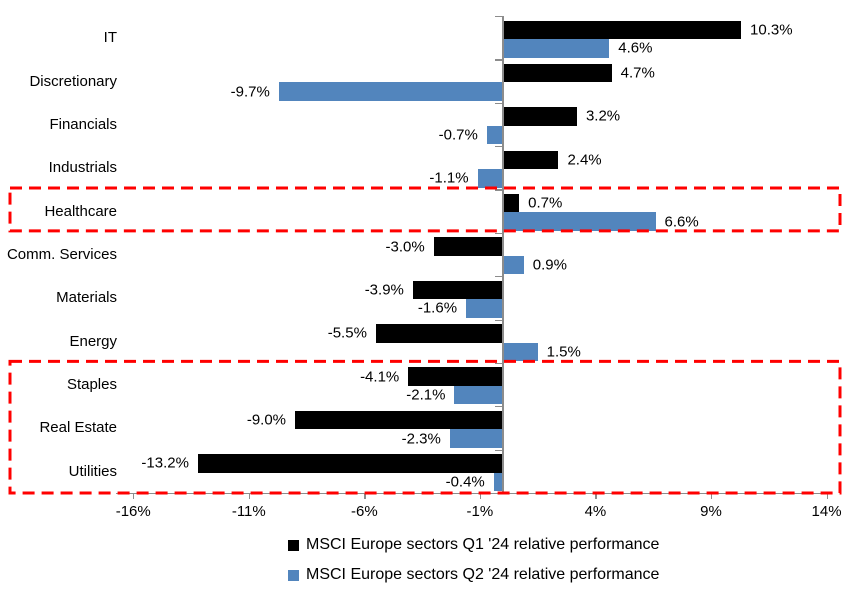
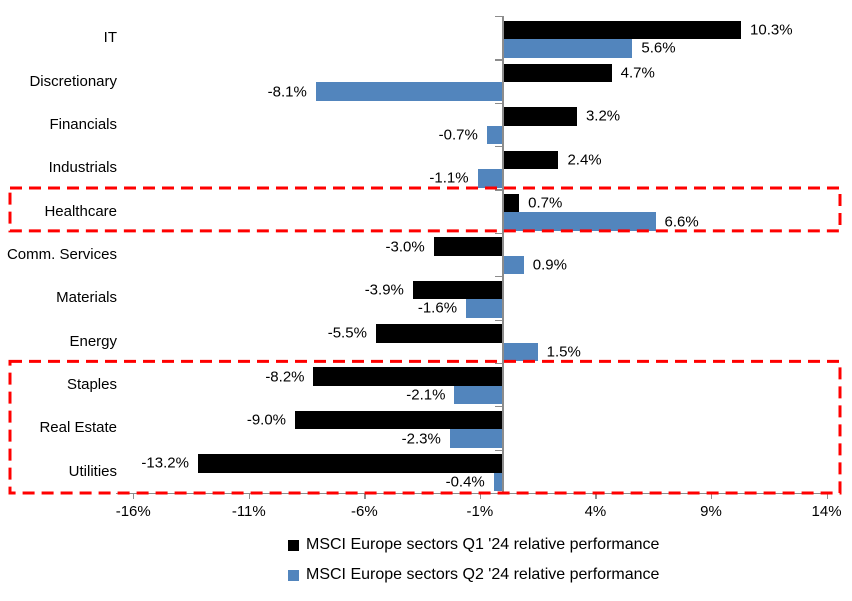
MSCI Europe sectors Q2 '24 relative performance/IT: 4.6% -> 5.6%
MSCI Europe sectors Q2 '24 relative performance/Discretionary: -9.7% -> -8.1%
MSCI Europe sectors Q1 '24 relative performance/Staples: -4.1% -> -8.2%
